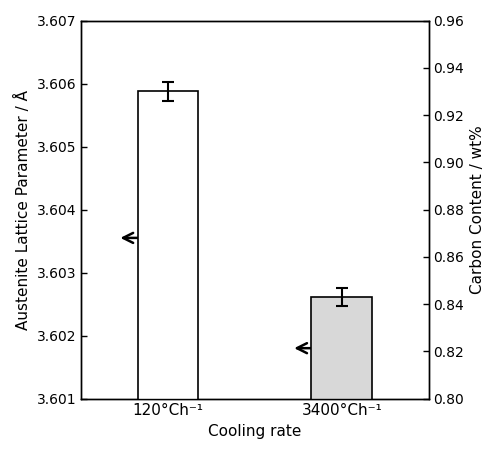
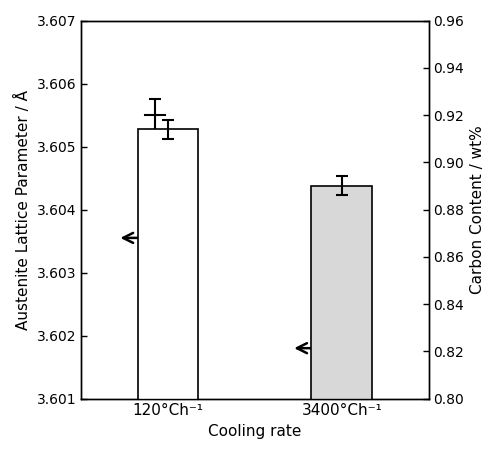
120°Ch⁻¹: 0.930 -> 0.914
3400°Ch⁻¹: 0.843 -> 0.890
